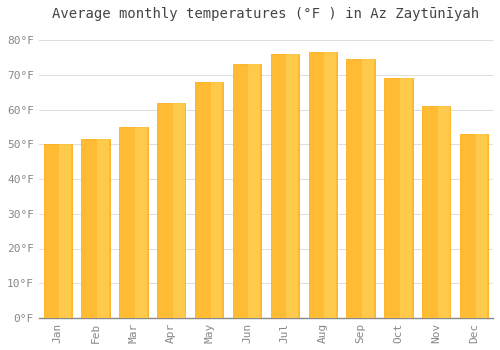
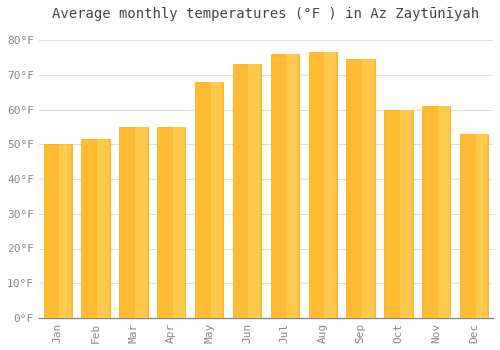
Apr: 62.0°F -> 55.0°F
Oct: 69.0°F -> 60.0°F
